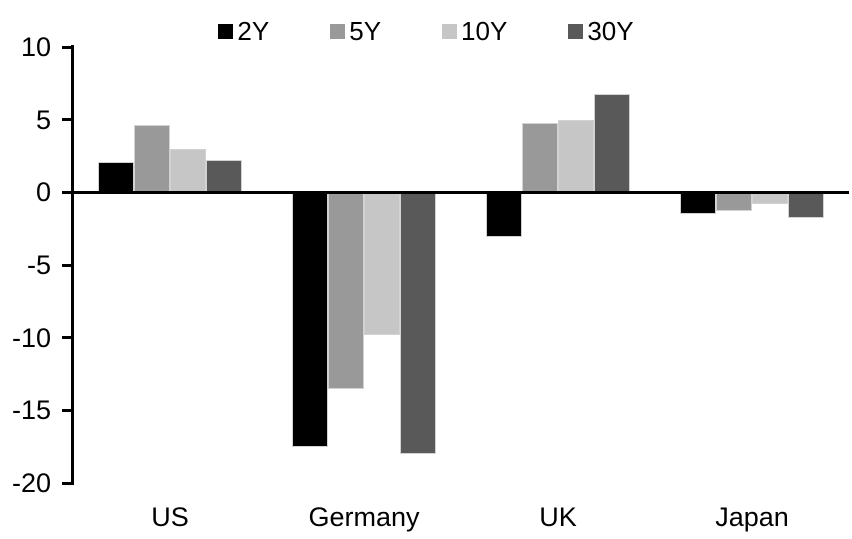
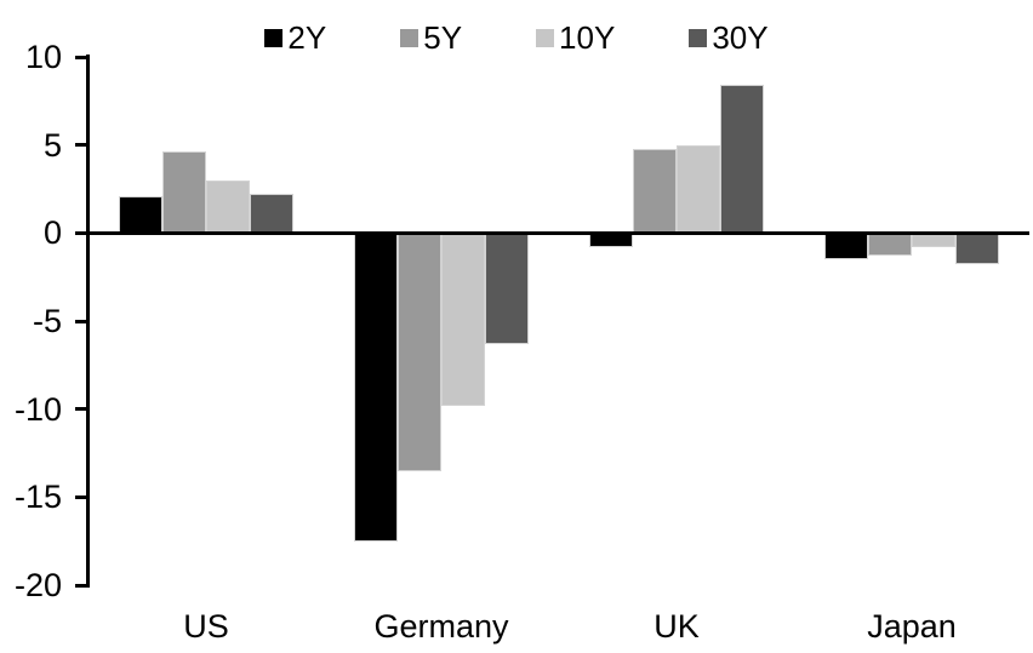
30Y/Germany: -18.0 -> -6.3
2Y/UK: -3.1 -> -0.8
30Y/UK: 6.8 -> 8.4
